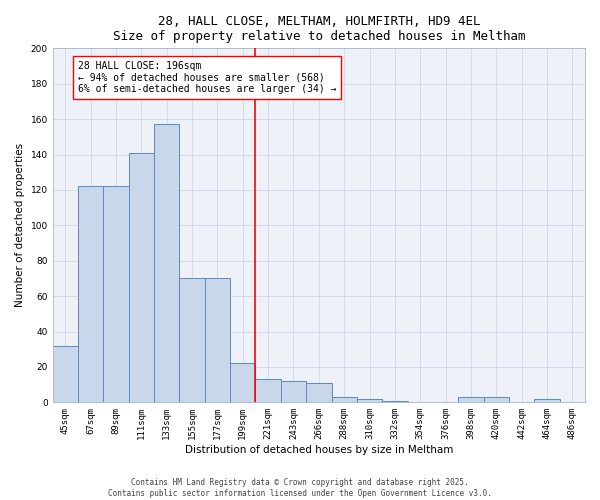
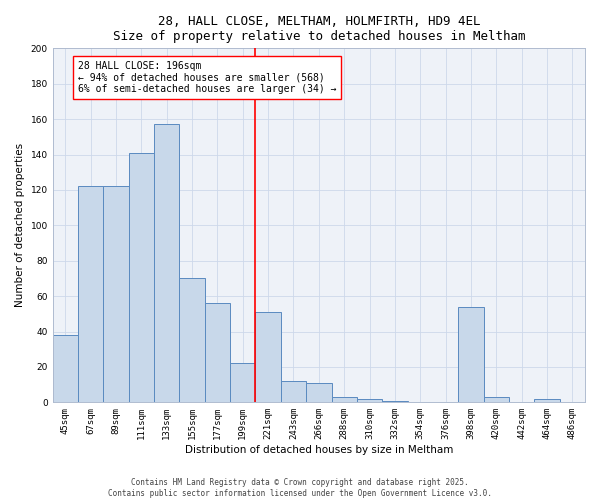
45sqm: 32 -> 38
177sqm: 70 -> 56
221sqm: 13 -> 51
398sqm: 3 -> 54
